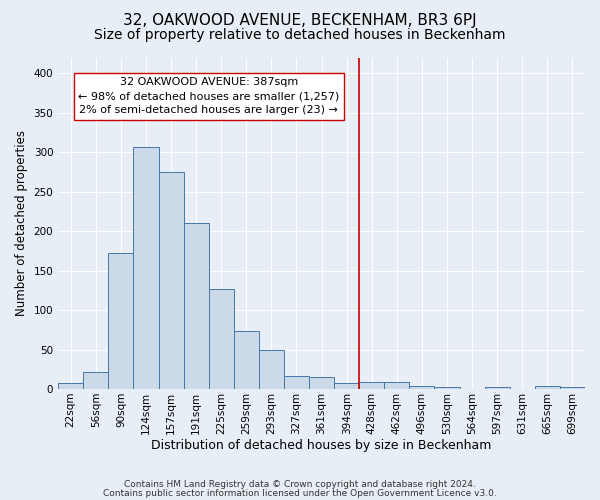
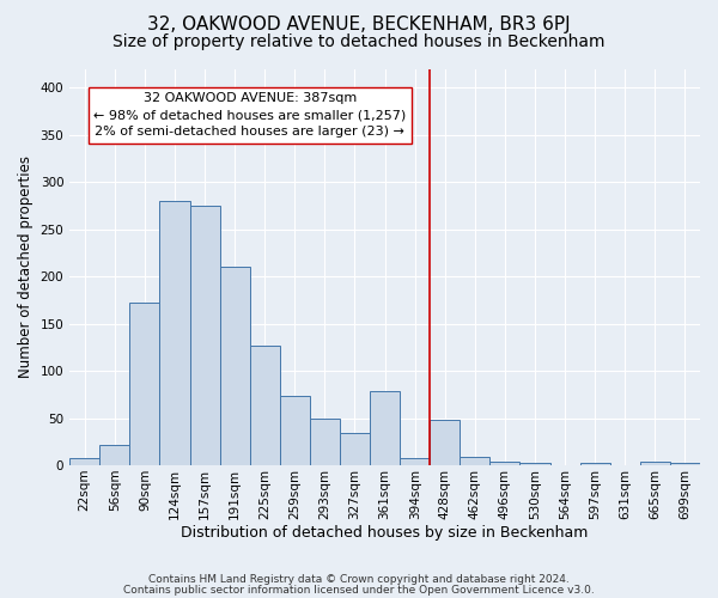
124sqm: 307 -> 280
327sqm: 16 -> 34
361sqm: 15 -> 78
428sqm: 9 -> 48
